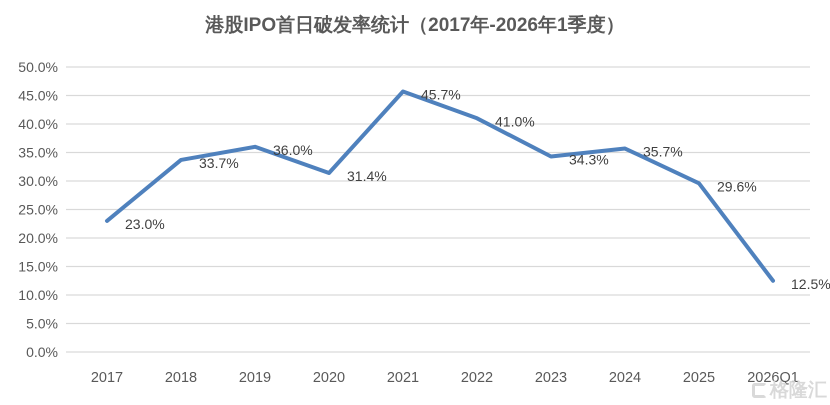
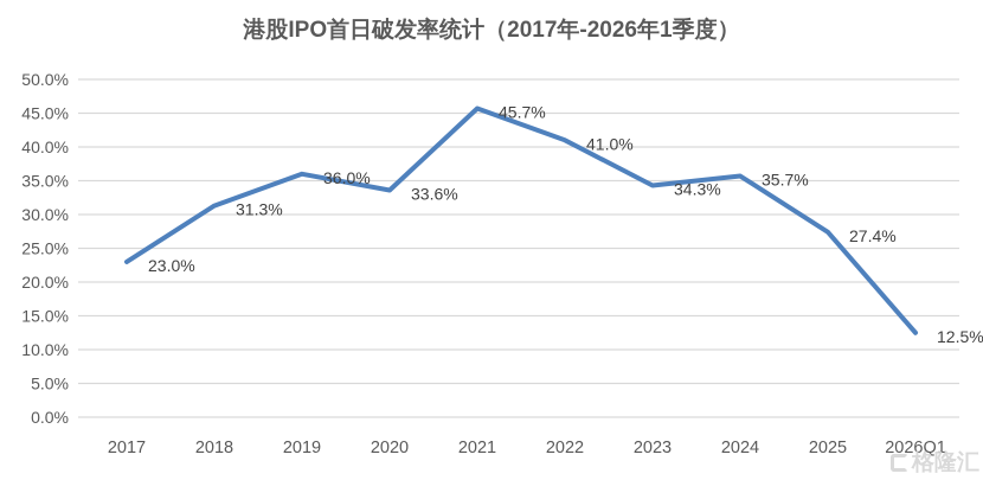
2018: 33.7% -> 31.3%
2020: 31.4% -> 33.6%
2025: 29.6% -> 27.4%
